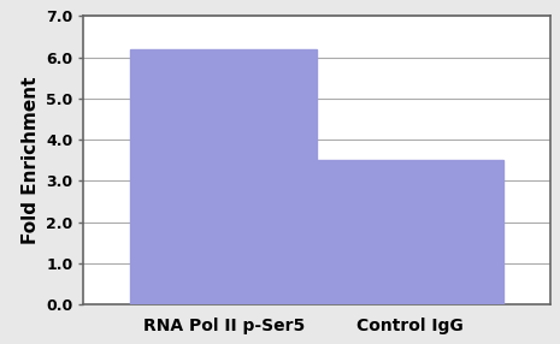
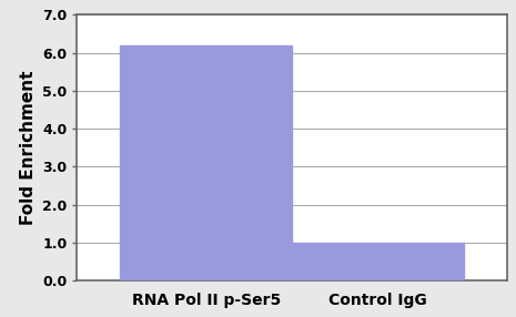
Control IgG: 3.5 -> 1.0
